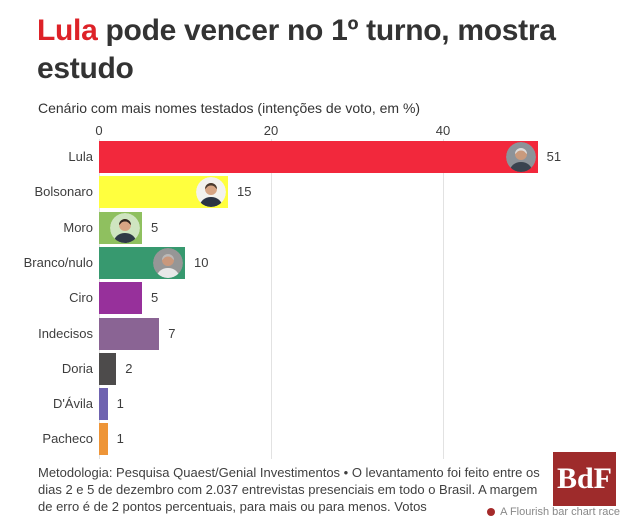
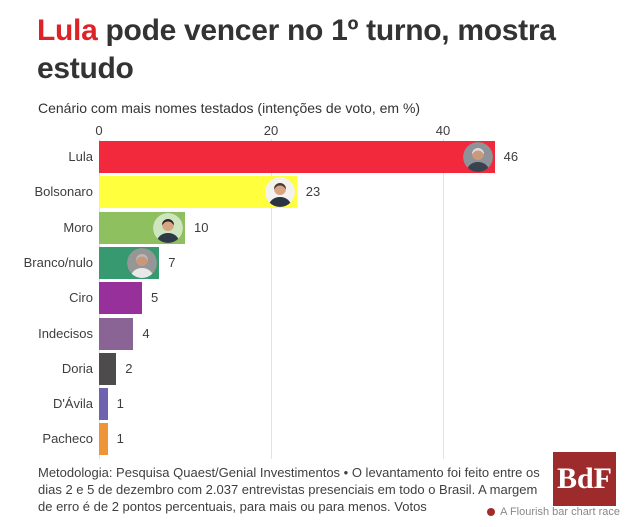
Lula: 51 -> 46
Bolsonaro: 15 -> 23
Moro: 5 -> 10
Branco/nulo: 10 -> 7
Indecisos: 7 -> 4
